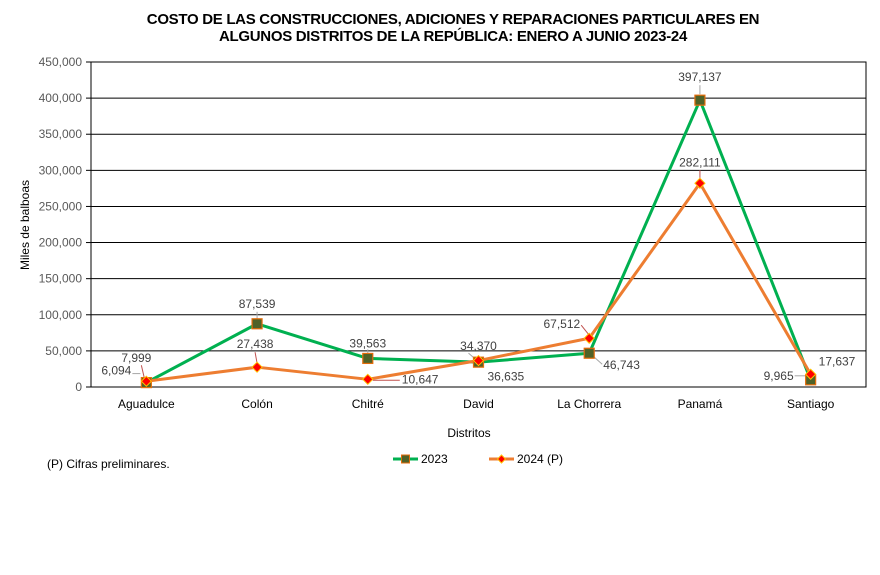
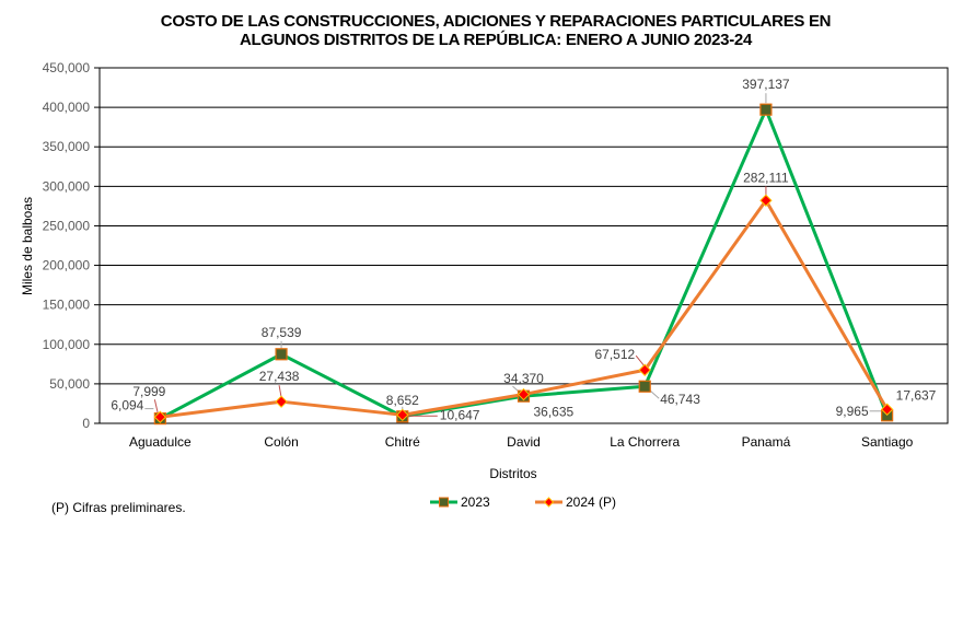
2023/Chitré: 39,563 -> 8,652
